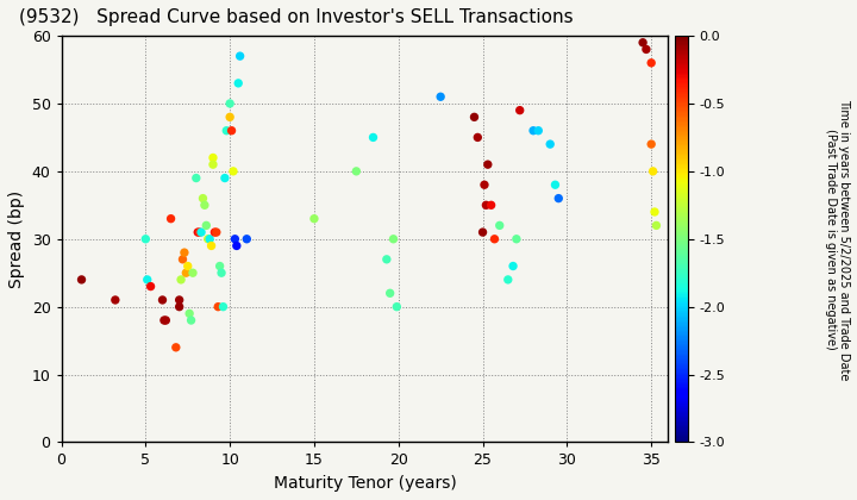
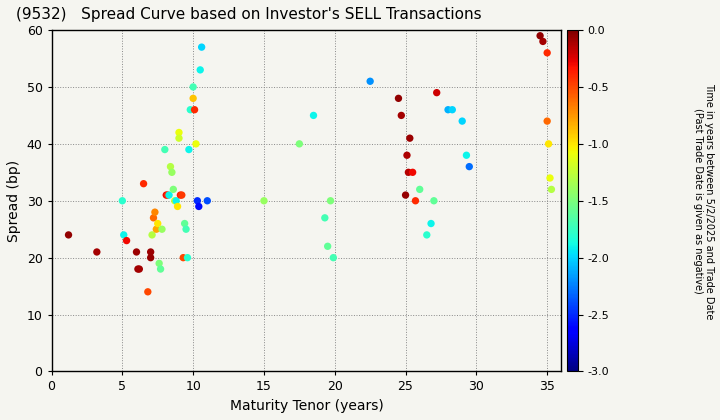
15: 33 -> 30
